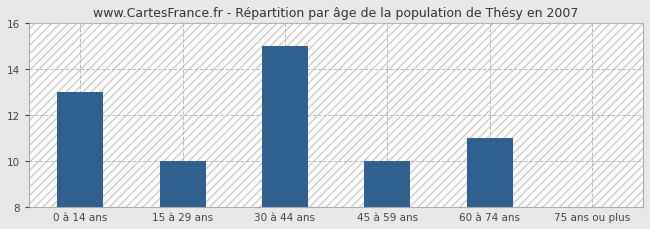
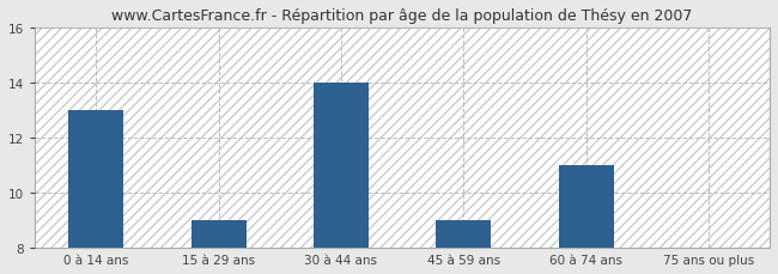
15 à 29 ans: 10.00 -> 9.00
30 à 44 ans: 15.00 -> 14.00
45 à 59 ans: 10.00 -> 9.00
